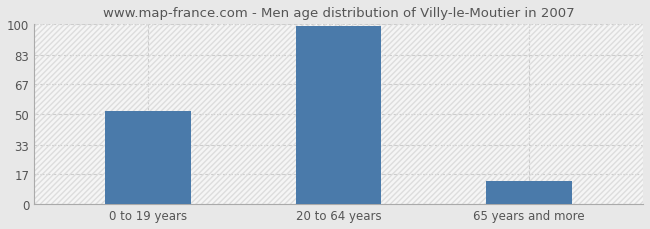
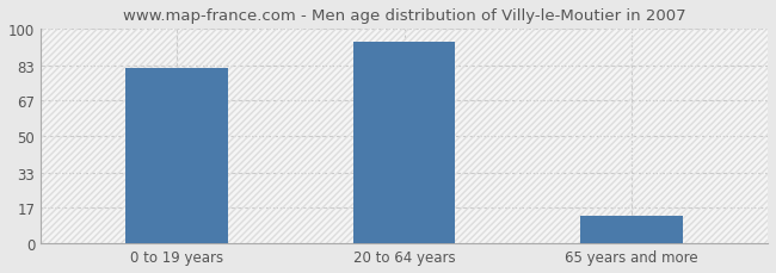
0 to 19 years: 52 -> 82
20 to 64 years: 99 -> 94
